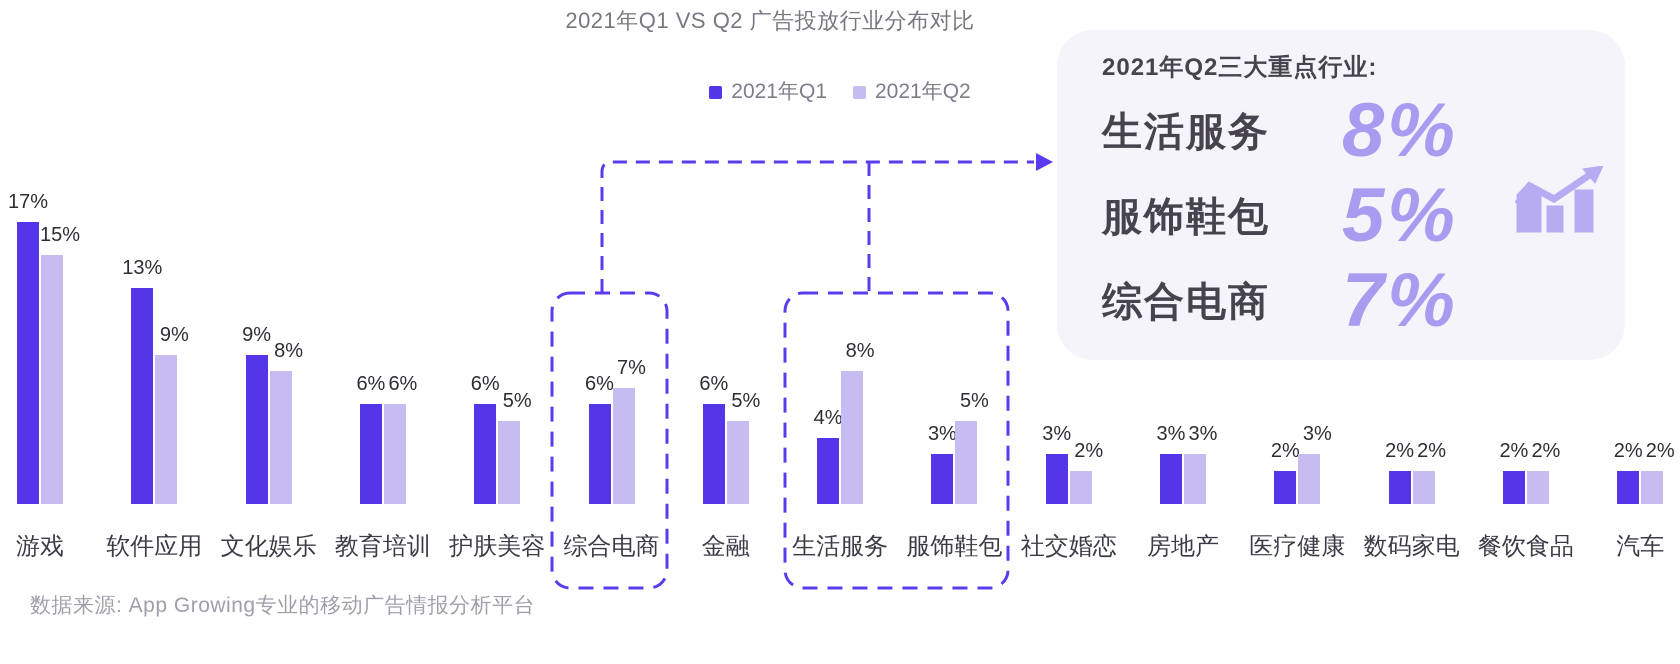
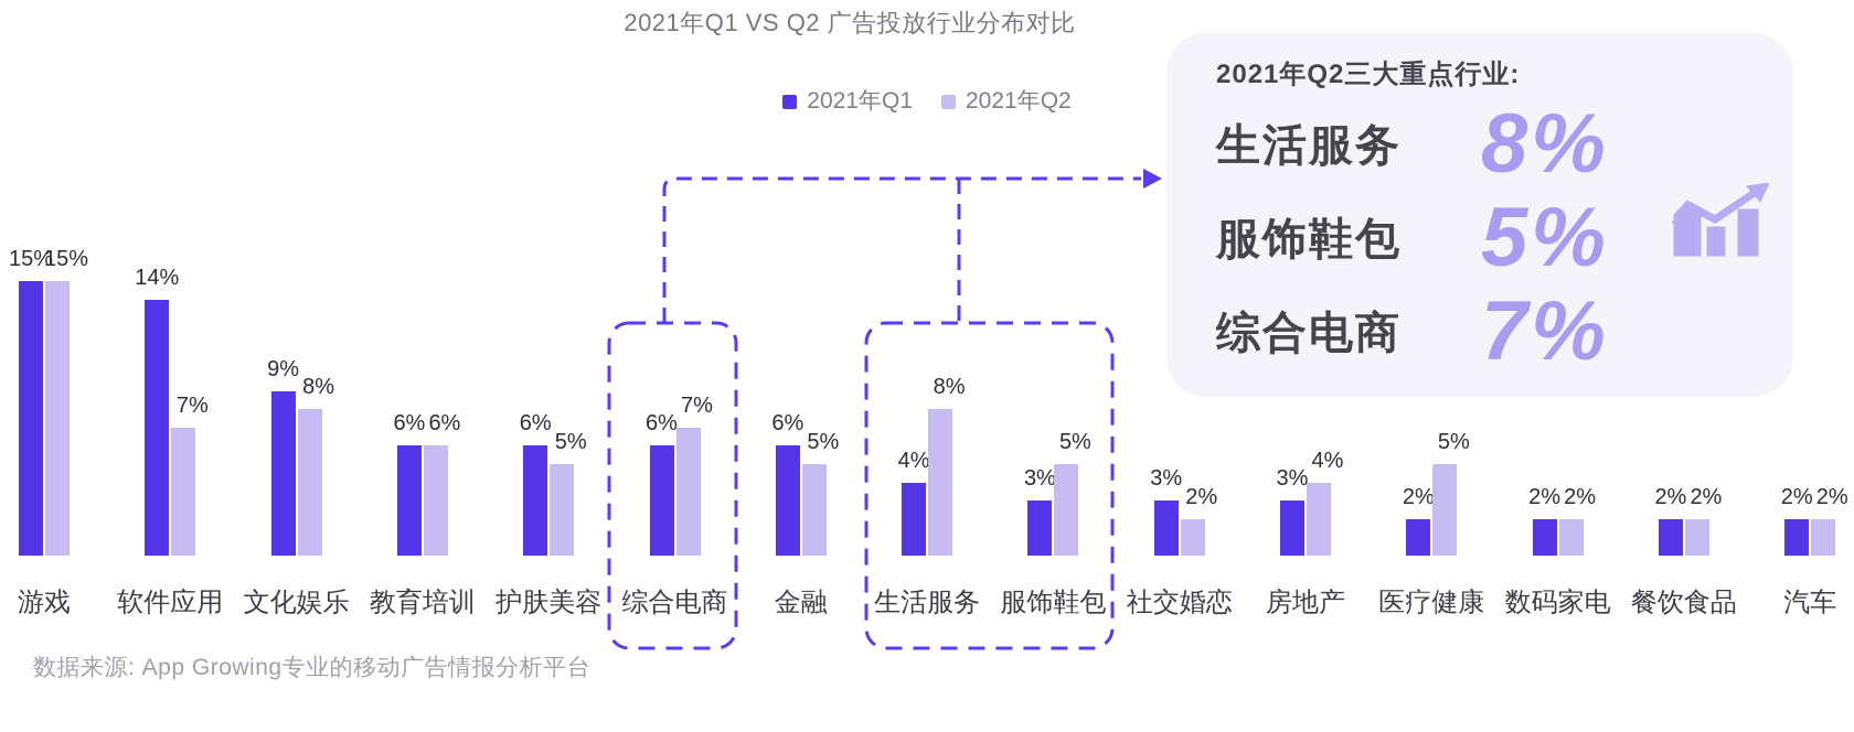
2021年Q1/游戏: 17% -> 15%
2021年Q1/软件应用: 13% -> 14%
2021年Q2/软件应用: 9% -> 7%
2021年Q2/房地产: 3% -> 4%
2021年Q2/医疗健康: 3% -> 5%
